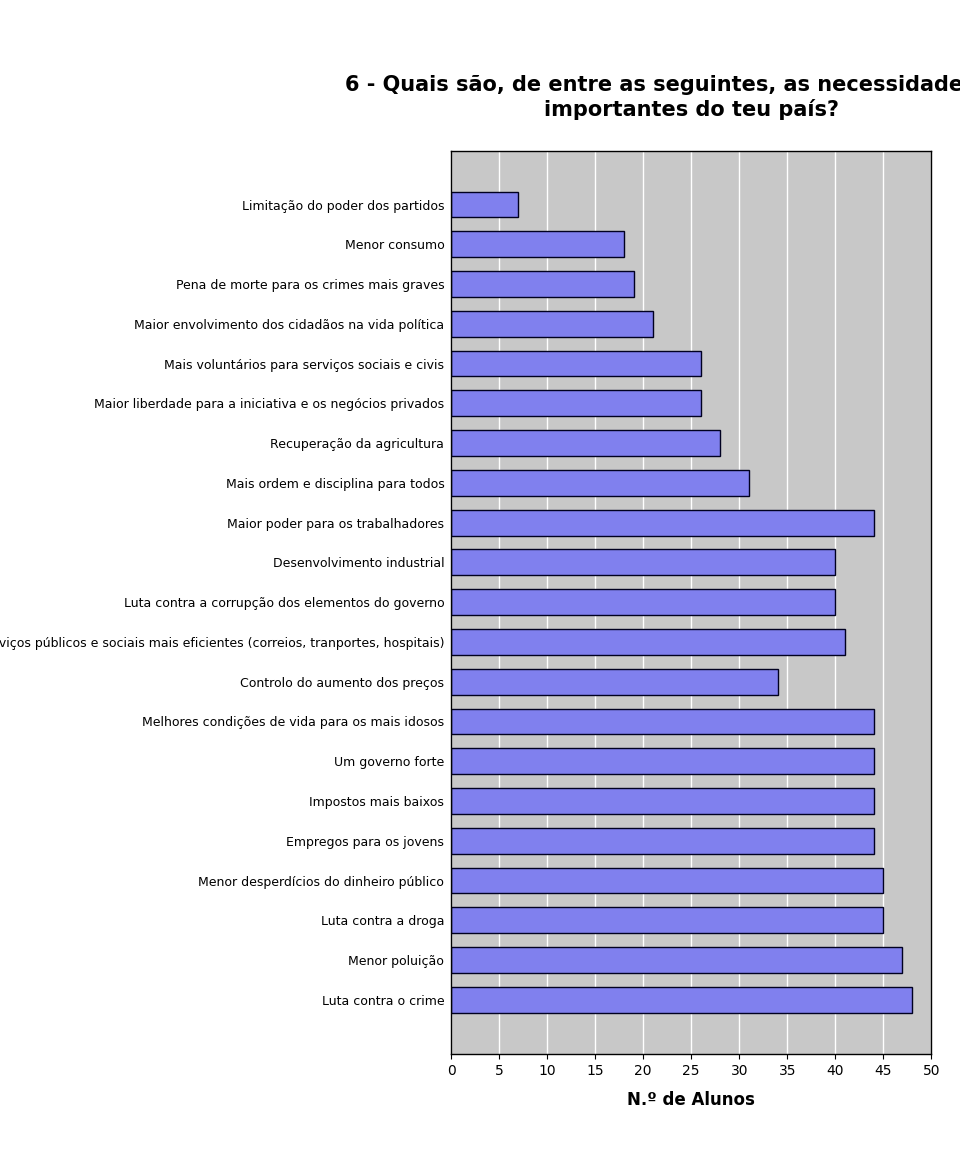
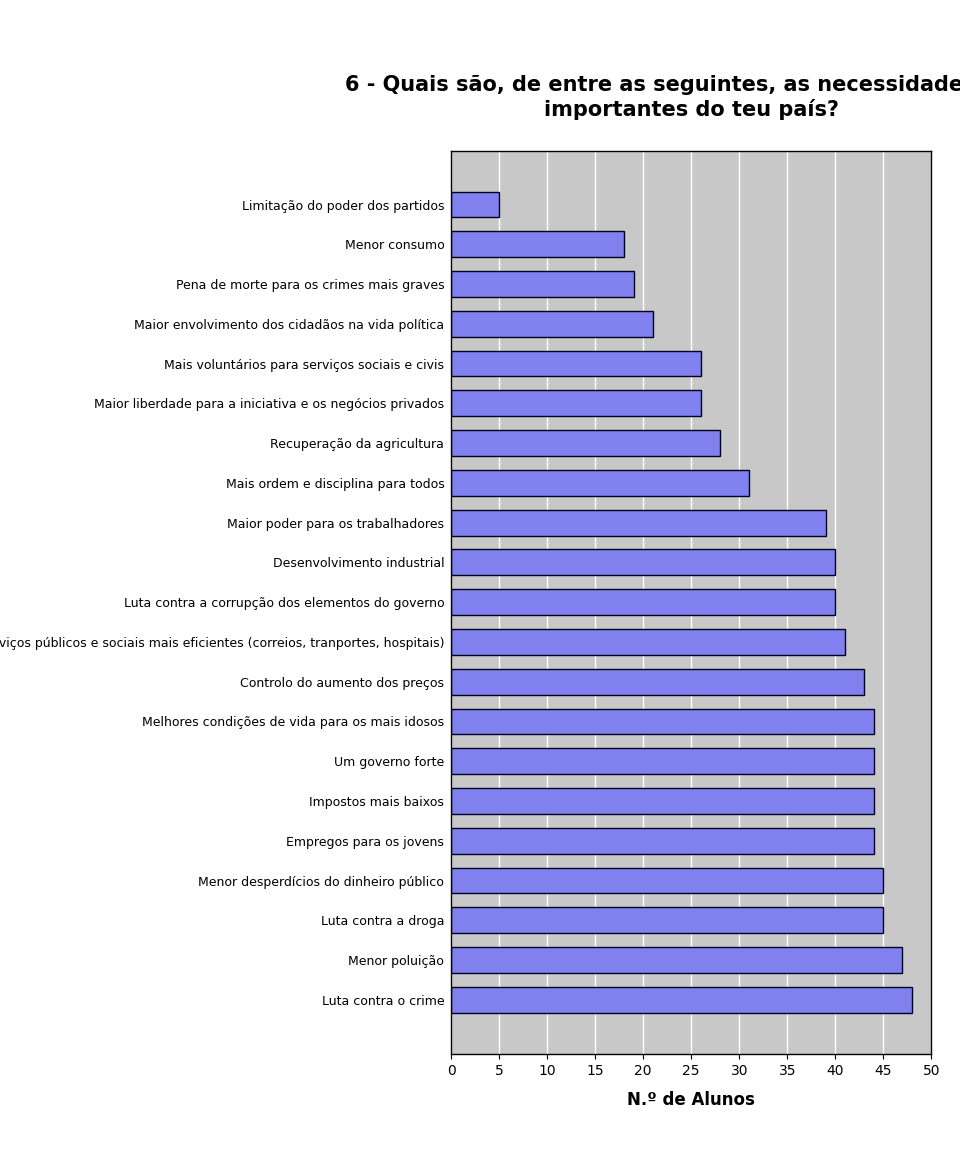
Limitação do poder dos partidos: 7 -> 5
Maior poder para os trabalhadores: 44 -> 39
Controlo do aumento dos preços: 34 -> 43
